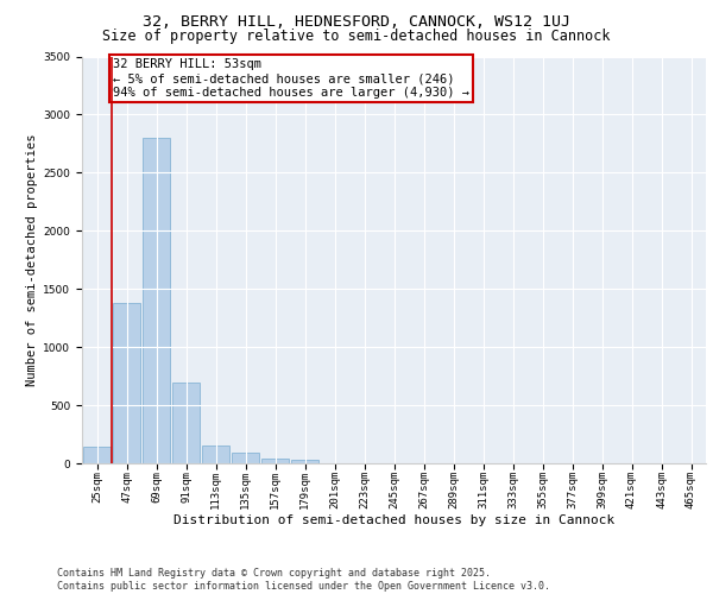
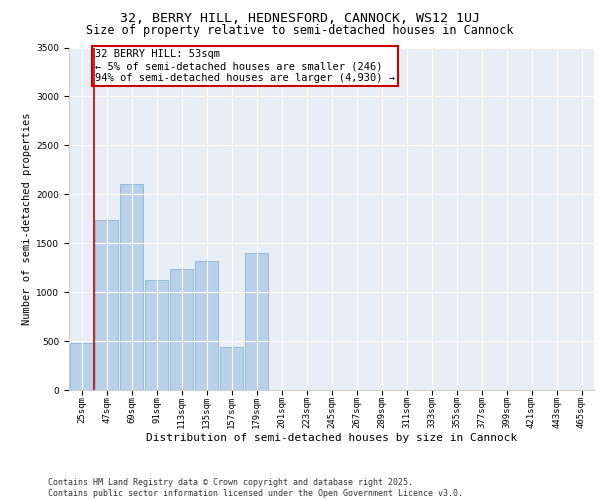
25sqm: 140 -> 480
47sqm: 1380 -> 1740
69sqm: 2800 -> 2100
91sqm: 700 -> 1120
113sqm: 160 -> 1240
135sqm: 90 -> 1320
157sqm: 40 -> 440
179sqm: 30 -> 1400
